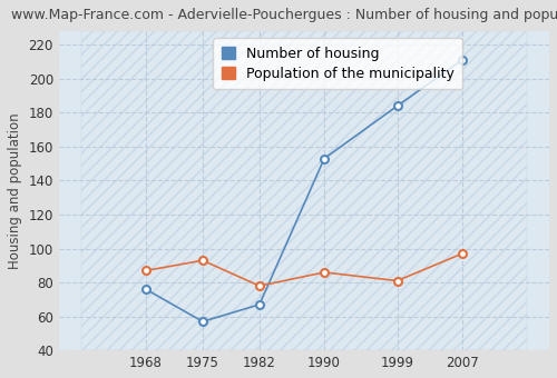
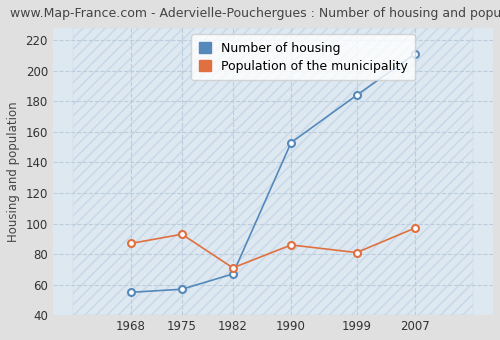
Number of housing/1968: 76 -> 55
Population of the municipality/1982: 78 -> 71
